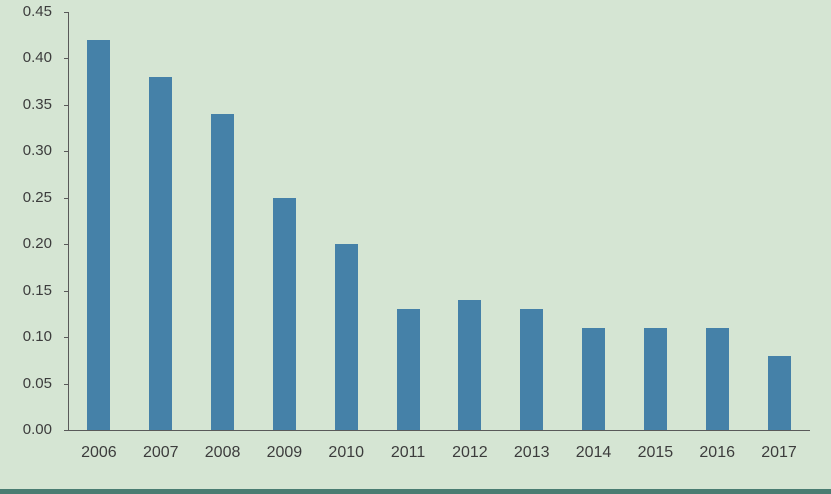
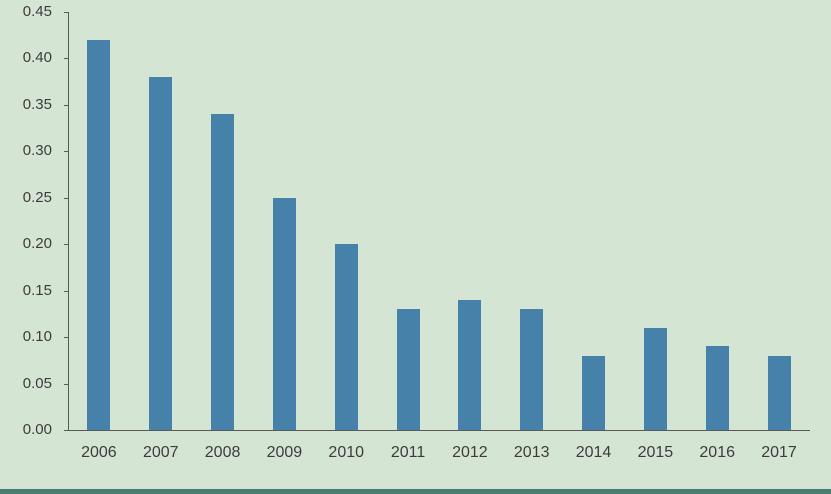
2014: 0.11 -> 0.08
2016: 0.11 -> 0.09
